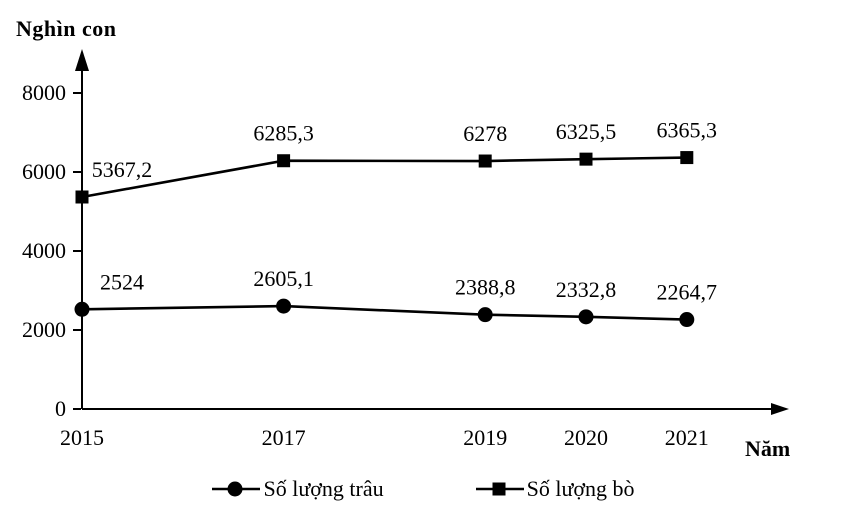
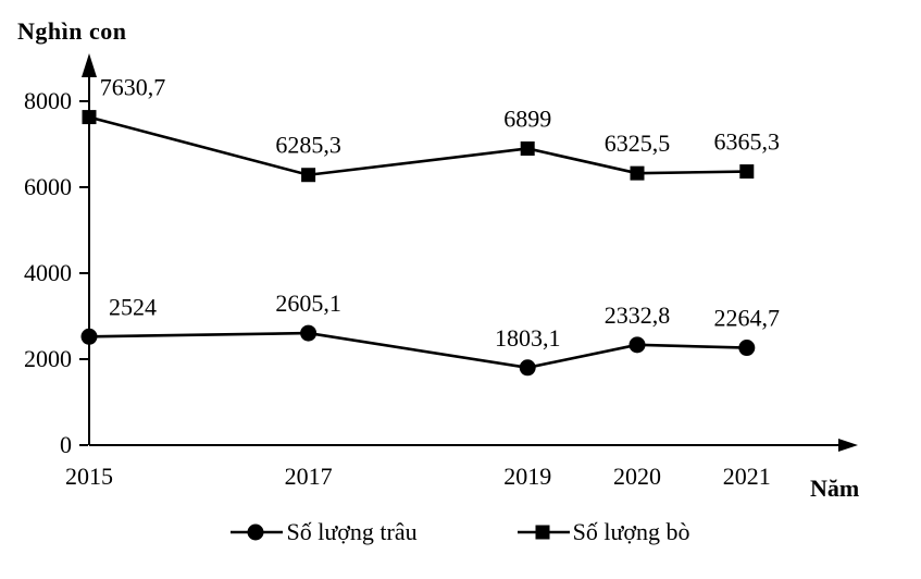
Số lượng bò/2015: 5367,2 -> 7630,7
Số lượng trâu/2019: 2388,8 -> 1803,1
Số lượng bò/2019: 6278 -> 6899
